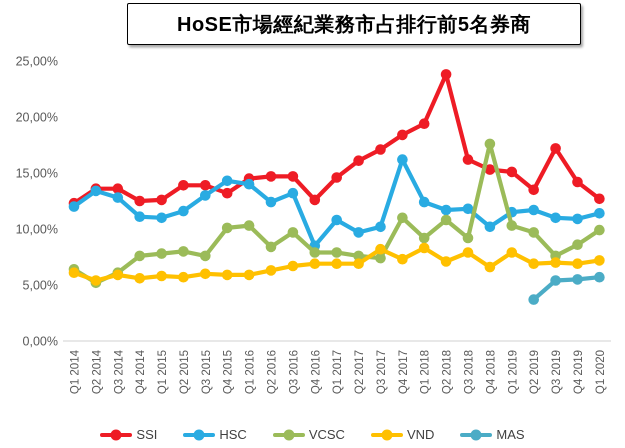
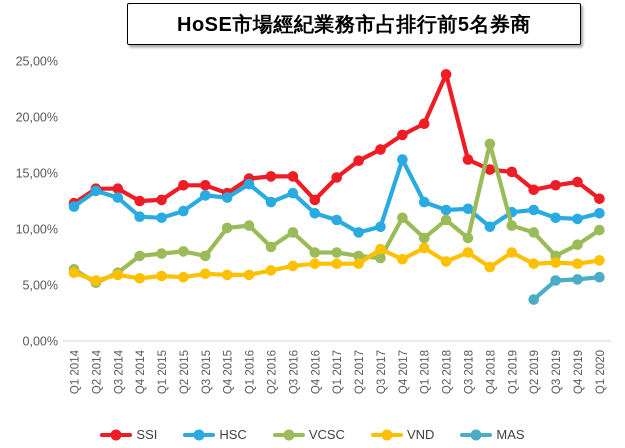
HSC/Q4 2015: 14,3% -> 12,8%
HSC/Q4 2016: 8,5% -> 11,4%
SSI/Q3 2019: 17,2% -> 13,9%
